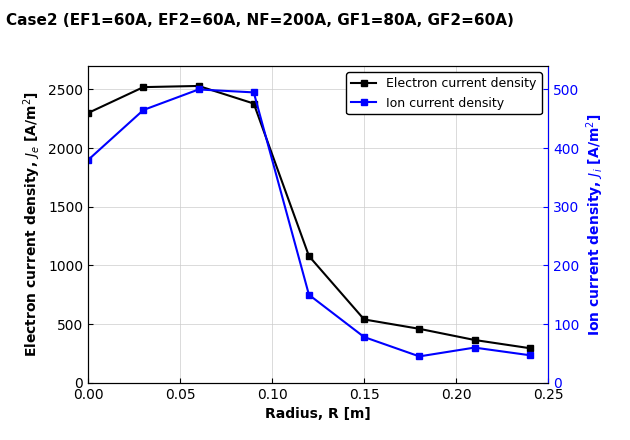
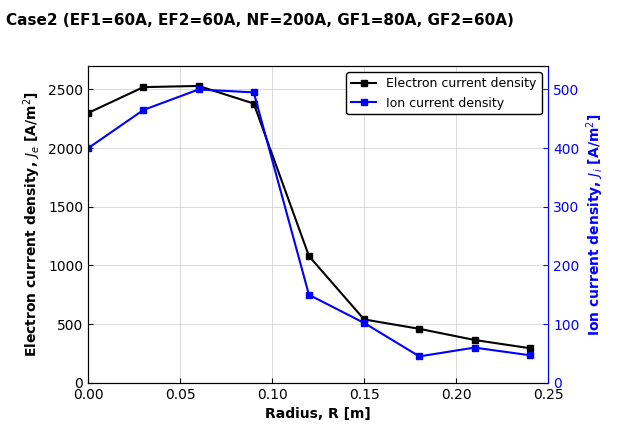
Ion current density/0.00: 380 -> 400
Ion current density/0.15: 78 -> 102
